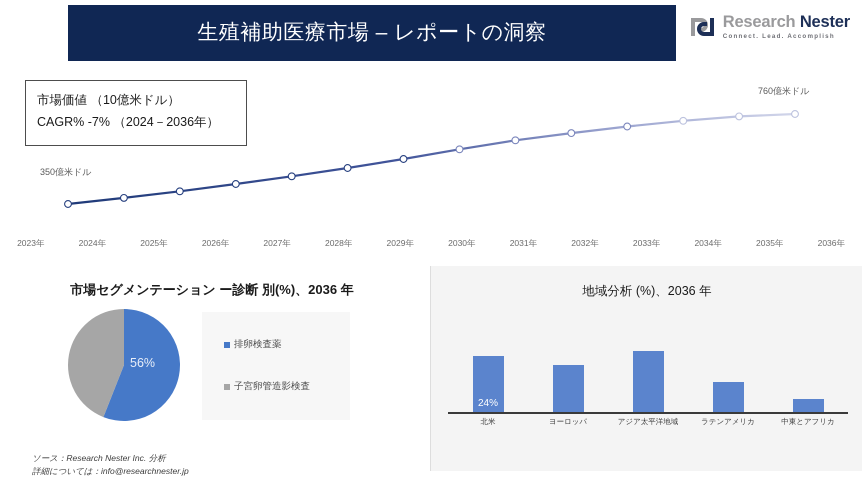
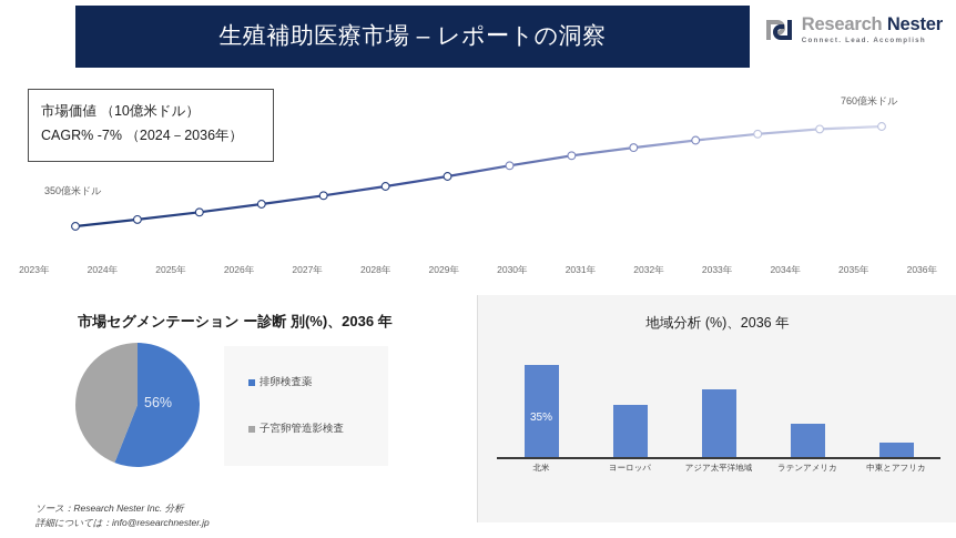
地域分析 (%)、2036 年/北米: 24% -> 35%
